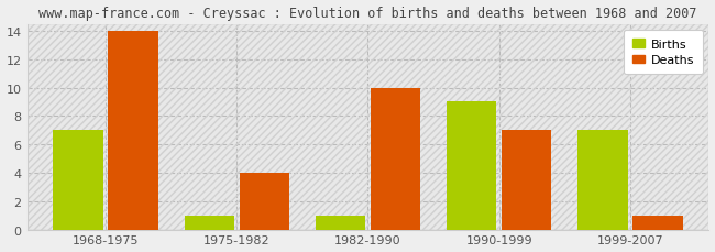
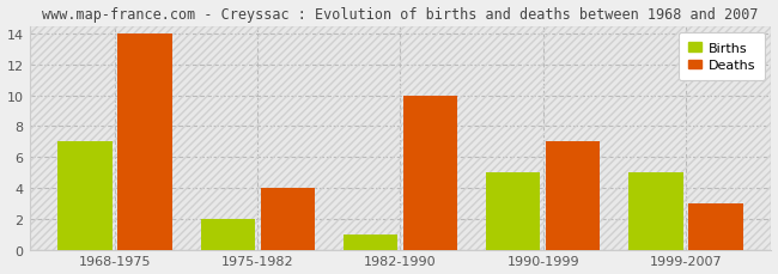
Births/1975-1982: 1 -> 2
Births/1990-1999: 9 -> 5
Births/1999-2007: 7 -> 5
Deaths/1999-2007: 1 -> 3
